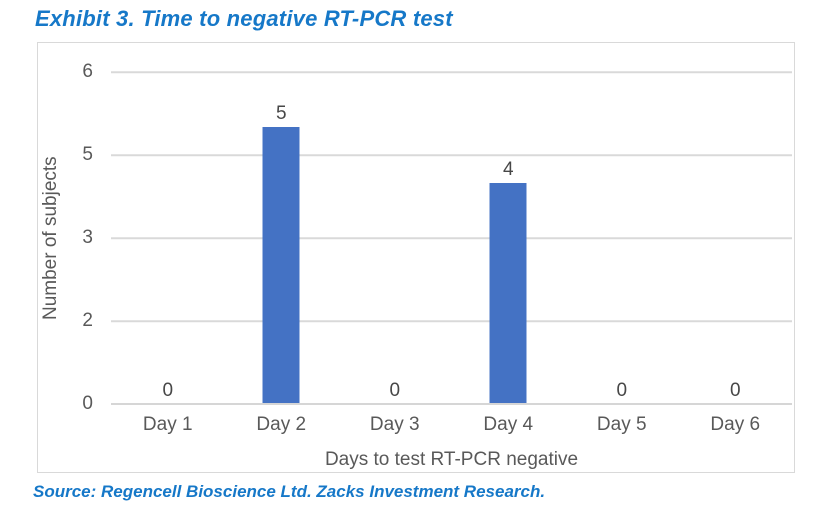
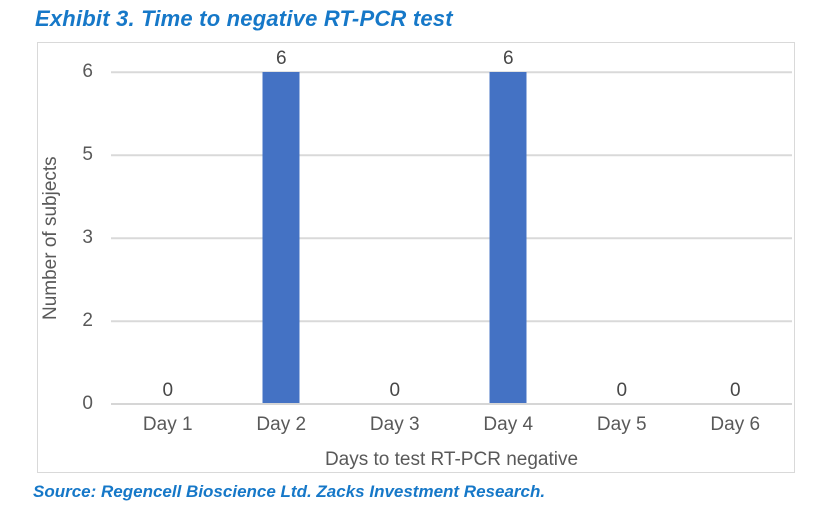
Day 2: 5 -> 6
Day 4: 4 -> 6
